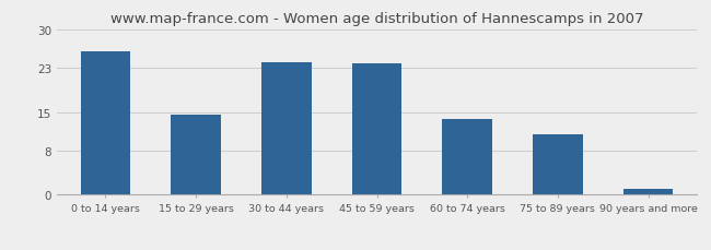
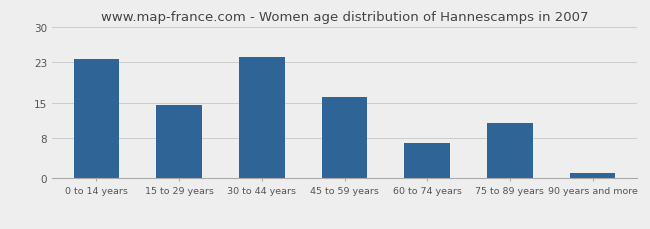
0 to 14 years: 26.0 -> 23.5
45 to 59 years: 23.8 -> 16.0
60 to 74 years: 13.8 -> 7.0
